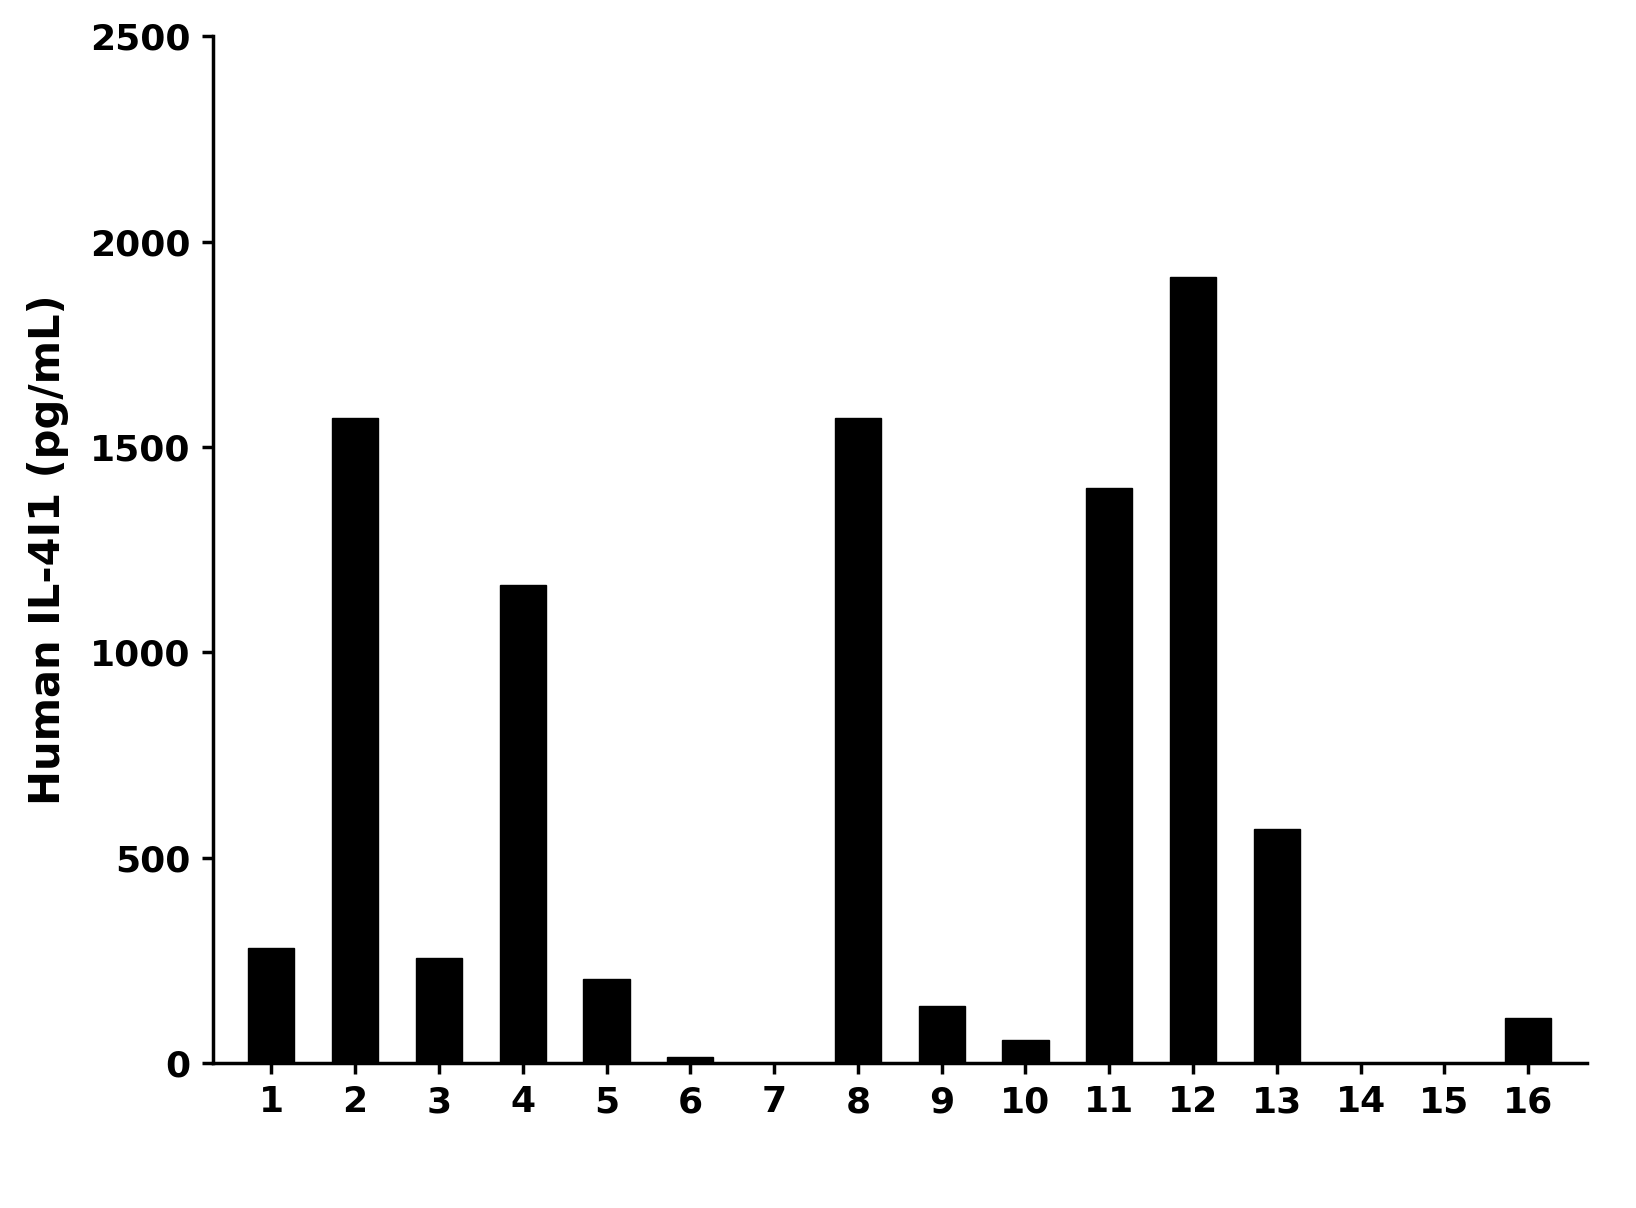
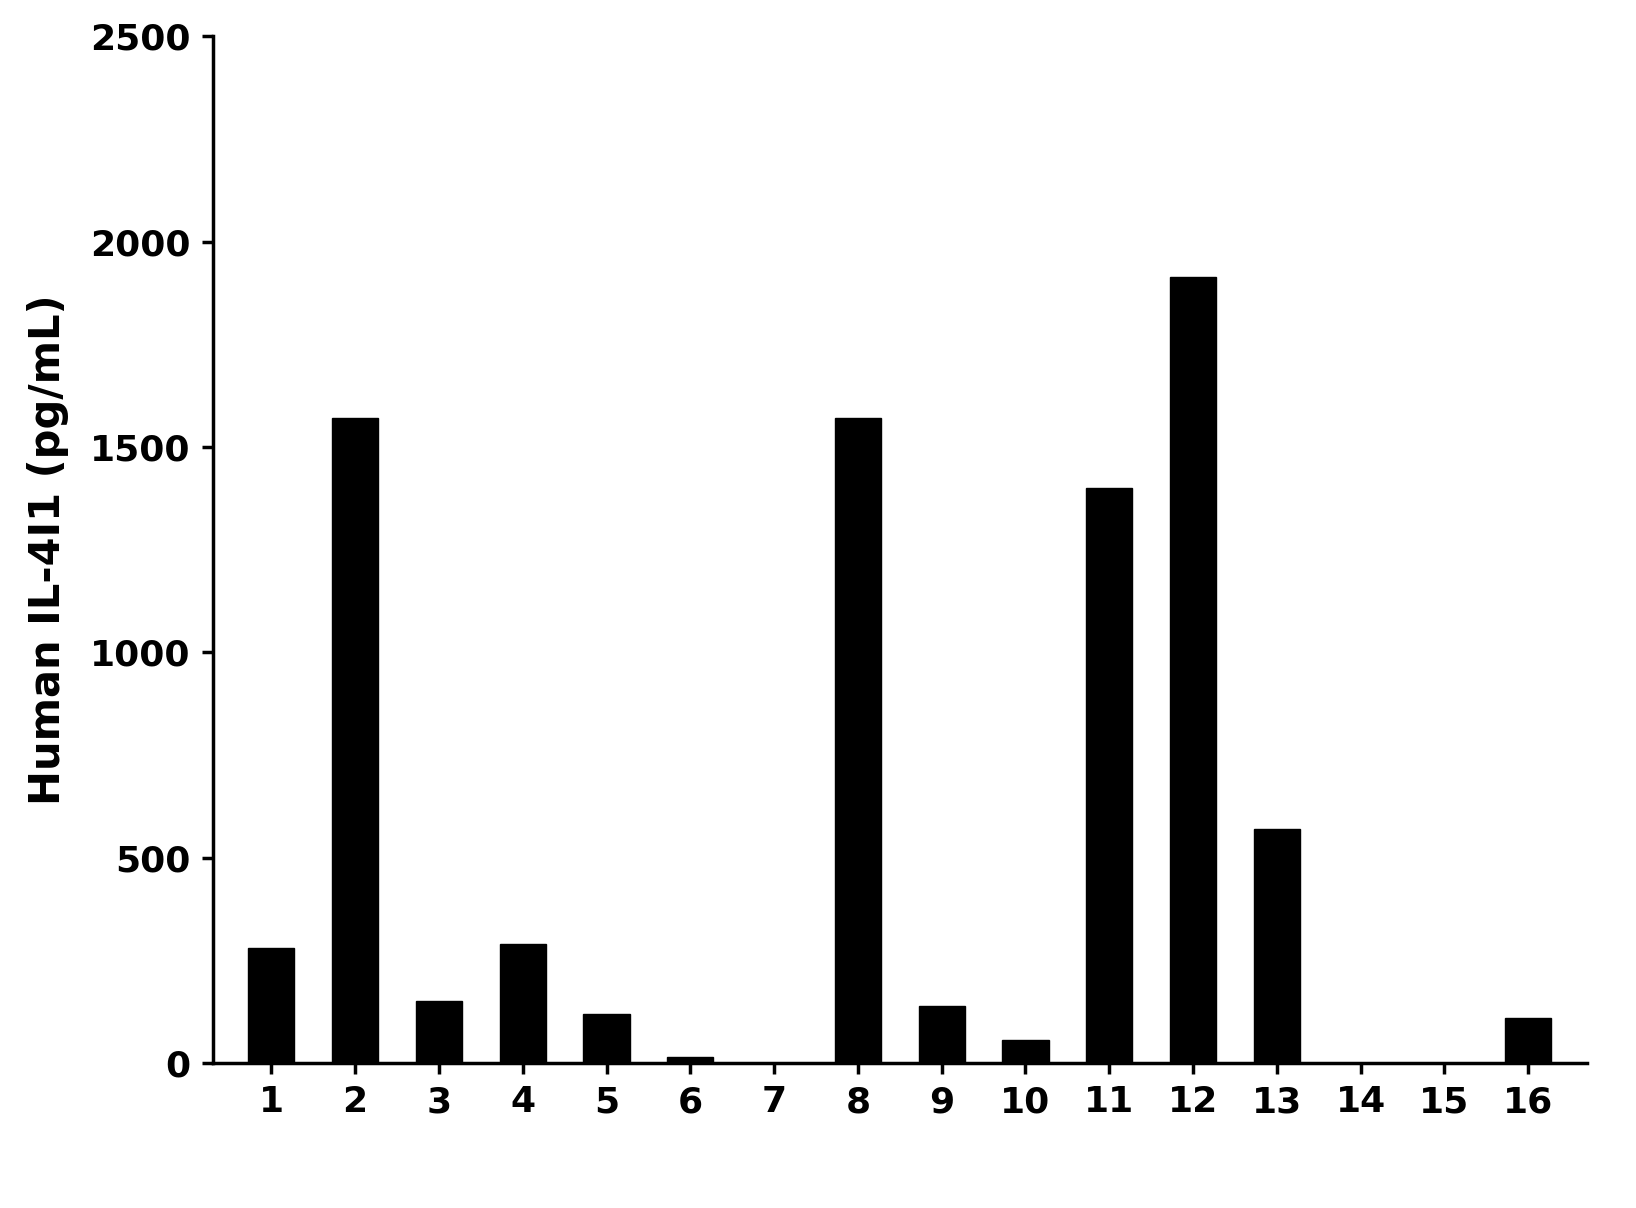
3: 255 -> 150
4: 1165 -> 290
5: 205 -> 120
